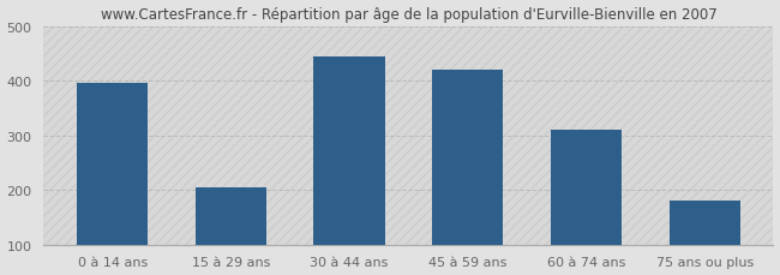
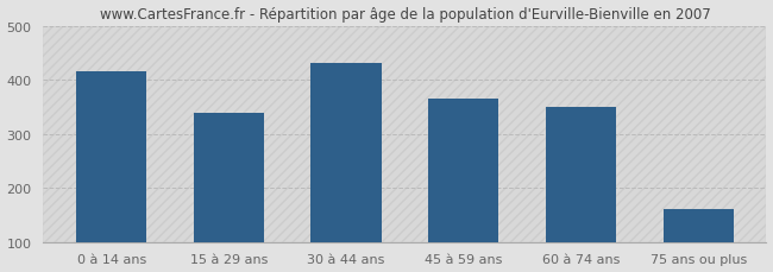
0 à 14 ans: 395 -> 415
15 à 29 ans: 205 -> 338
30 à 44 ans: 445 -> 430
45 à 59 ans: 420 -> 366
60 à 74 ans: 310 -> 350
75 ans ou plus: 180 -> 160
